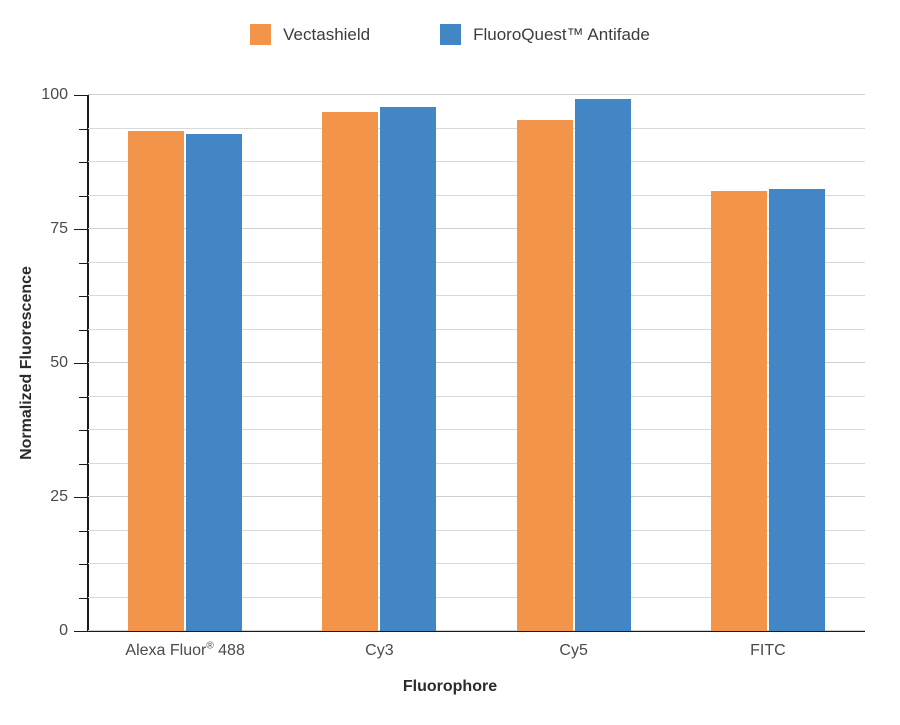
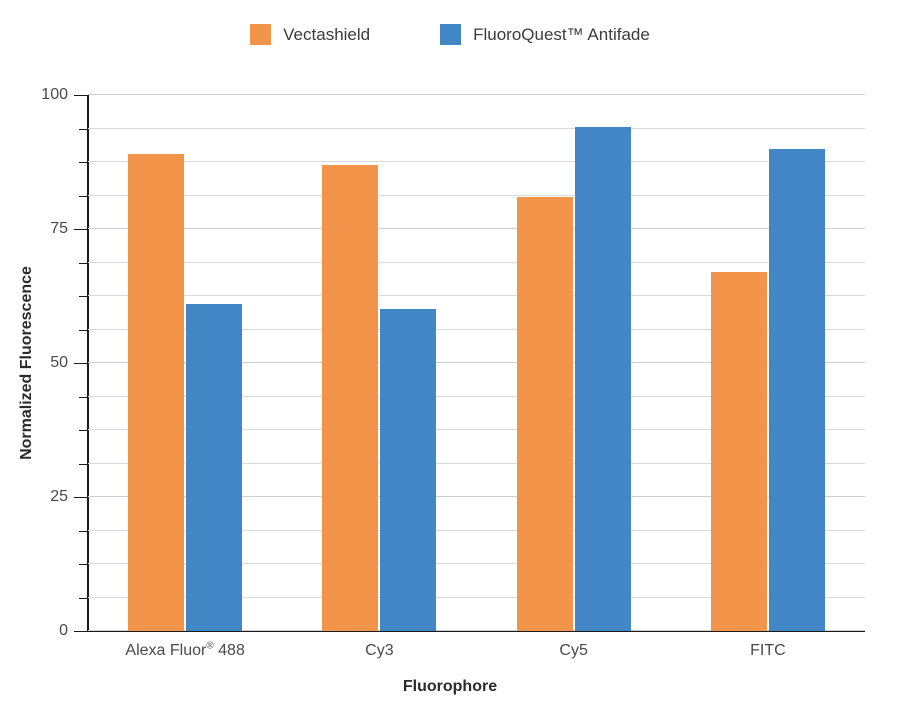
Vectashield/Alexa Fluor® 488: 93 -> 89
FluoroQuest™ Antifade/Alexa Fluor® 488: 93 -> 61
Vectashield/Cy3: 97 -> 87
FluoroQuest™ Antifade/Cy3: 98 -> 60
Vectashield/Cy5: 95 -> 81
FluoroQuest™ Antifade/Cy5: 99 -> 94
Vectashield/FITC: 82 -> 67
FluoroQuest™ Antifade/FITC: 82 -> 90
